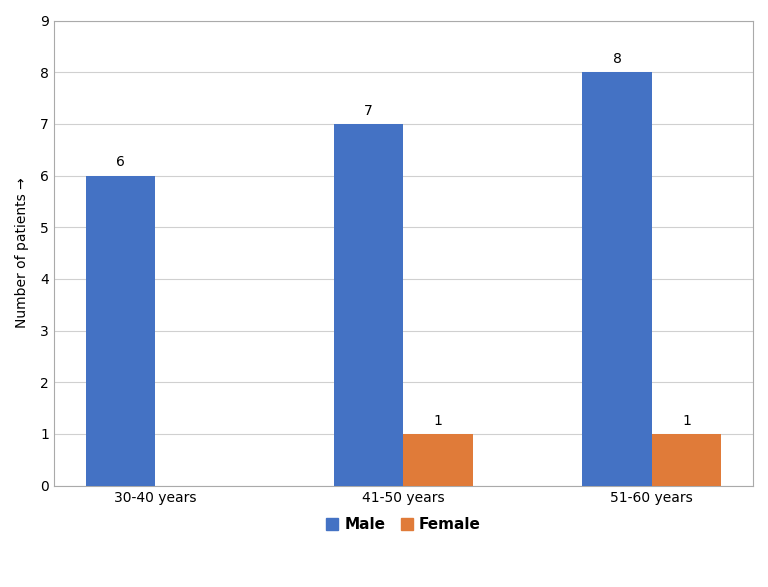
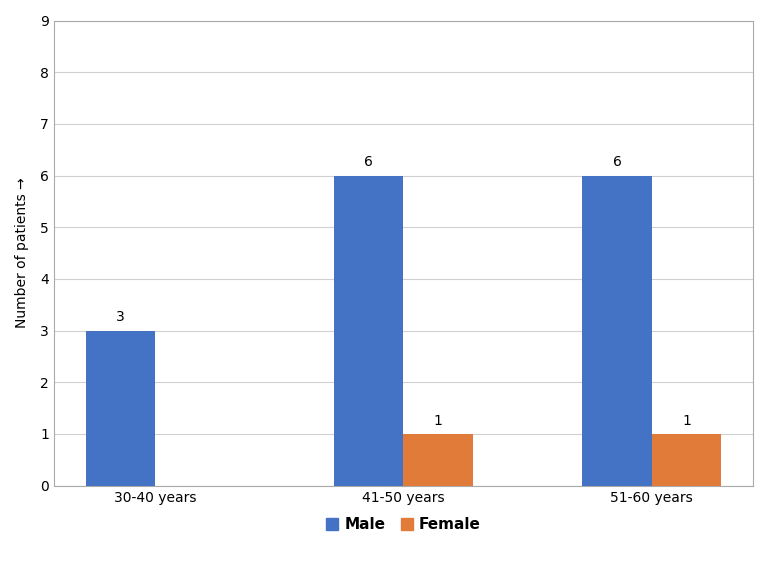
Male/30-40 years: 6 -> 3
Male/41-50 years: 7 -> 6
Male/51-60 years: 8 -> 6
